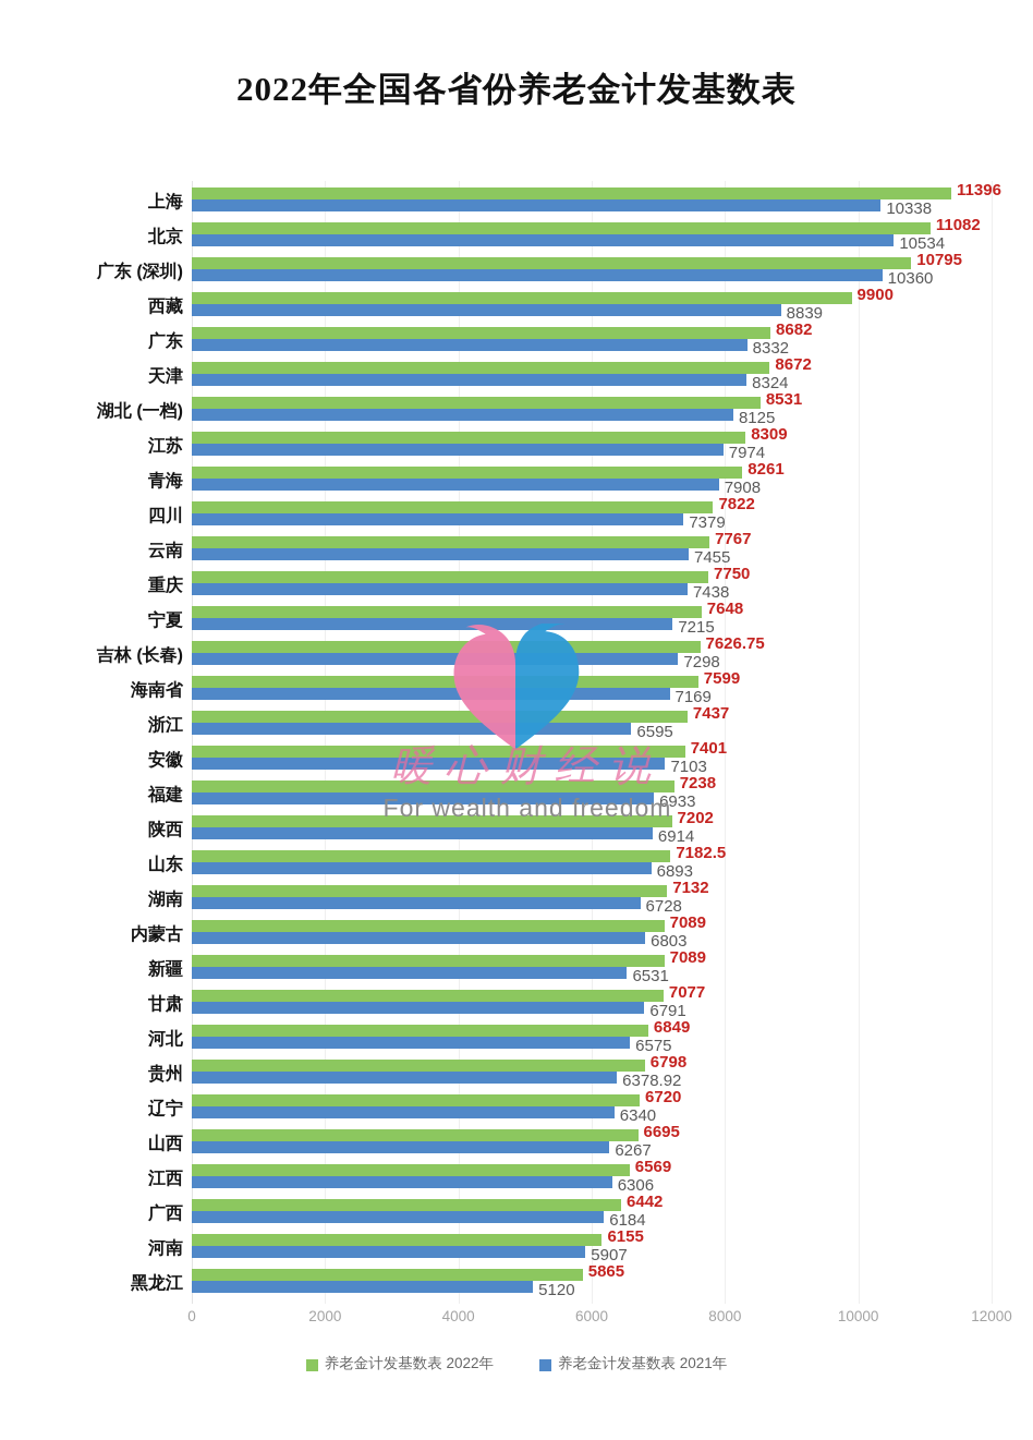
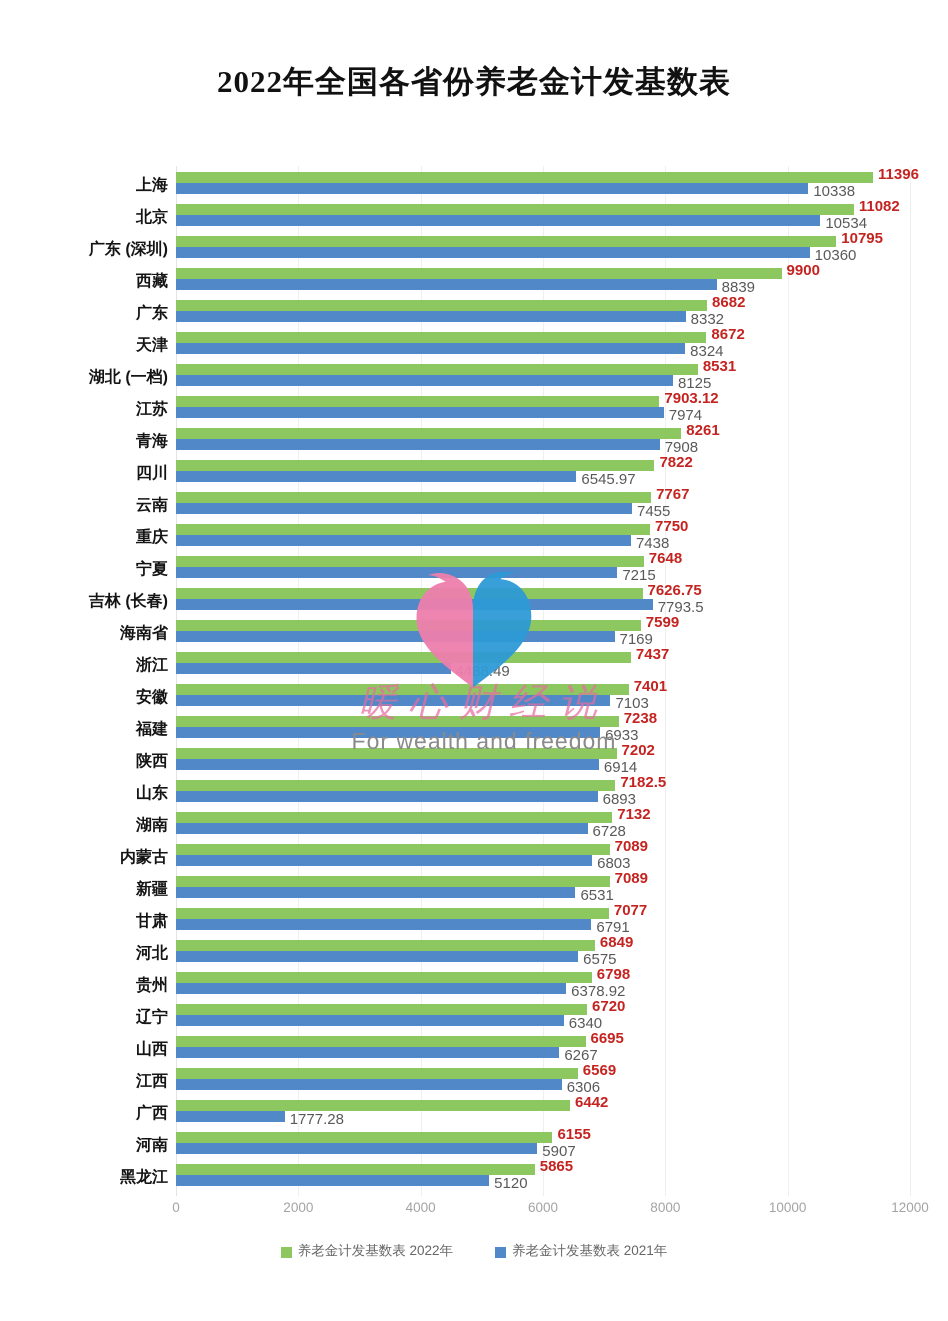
养老金计发基数表 2022年/江苏: 8309 -> 7903.12
养老金计发基数表 2021年/四川: 7379 -> 6545.97
养老金计发基数表 2021年/吉林 (长春): 7298 -> 7793.5
养老金计发基数表 2021年/浙江: 6595 -> 4488.49
养老金计发基数表 2021年/广西: 6184 -> 1777.28
